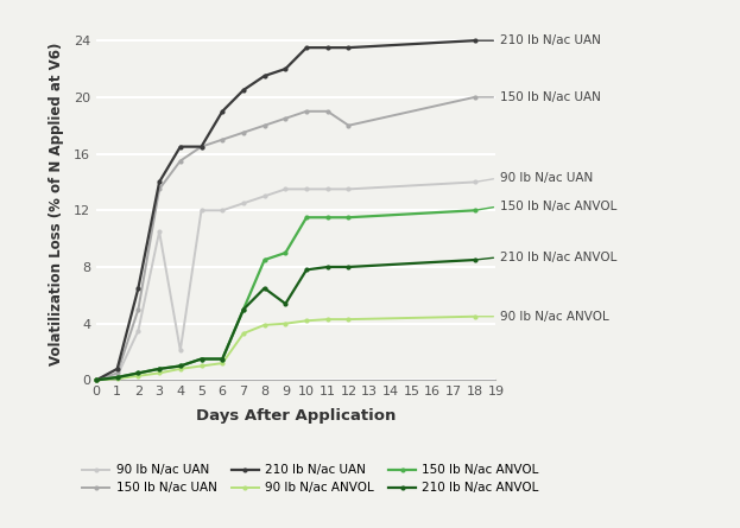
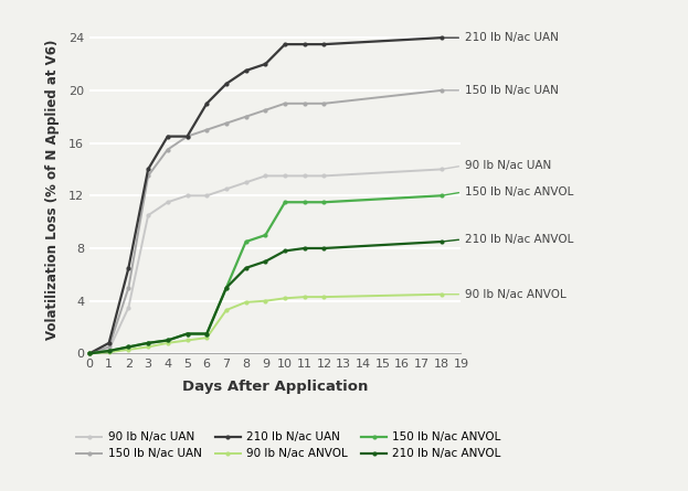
90 lb N/ac UAN/4: 2.1 -> 11.5
210 lb N/ac ANVOL/9: 5.4 -> 7.0
150 lb N/ac UAN/12: 18.0 -> 19.0
